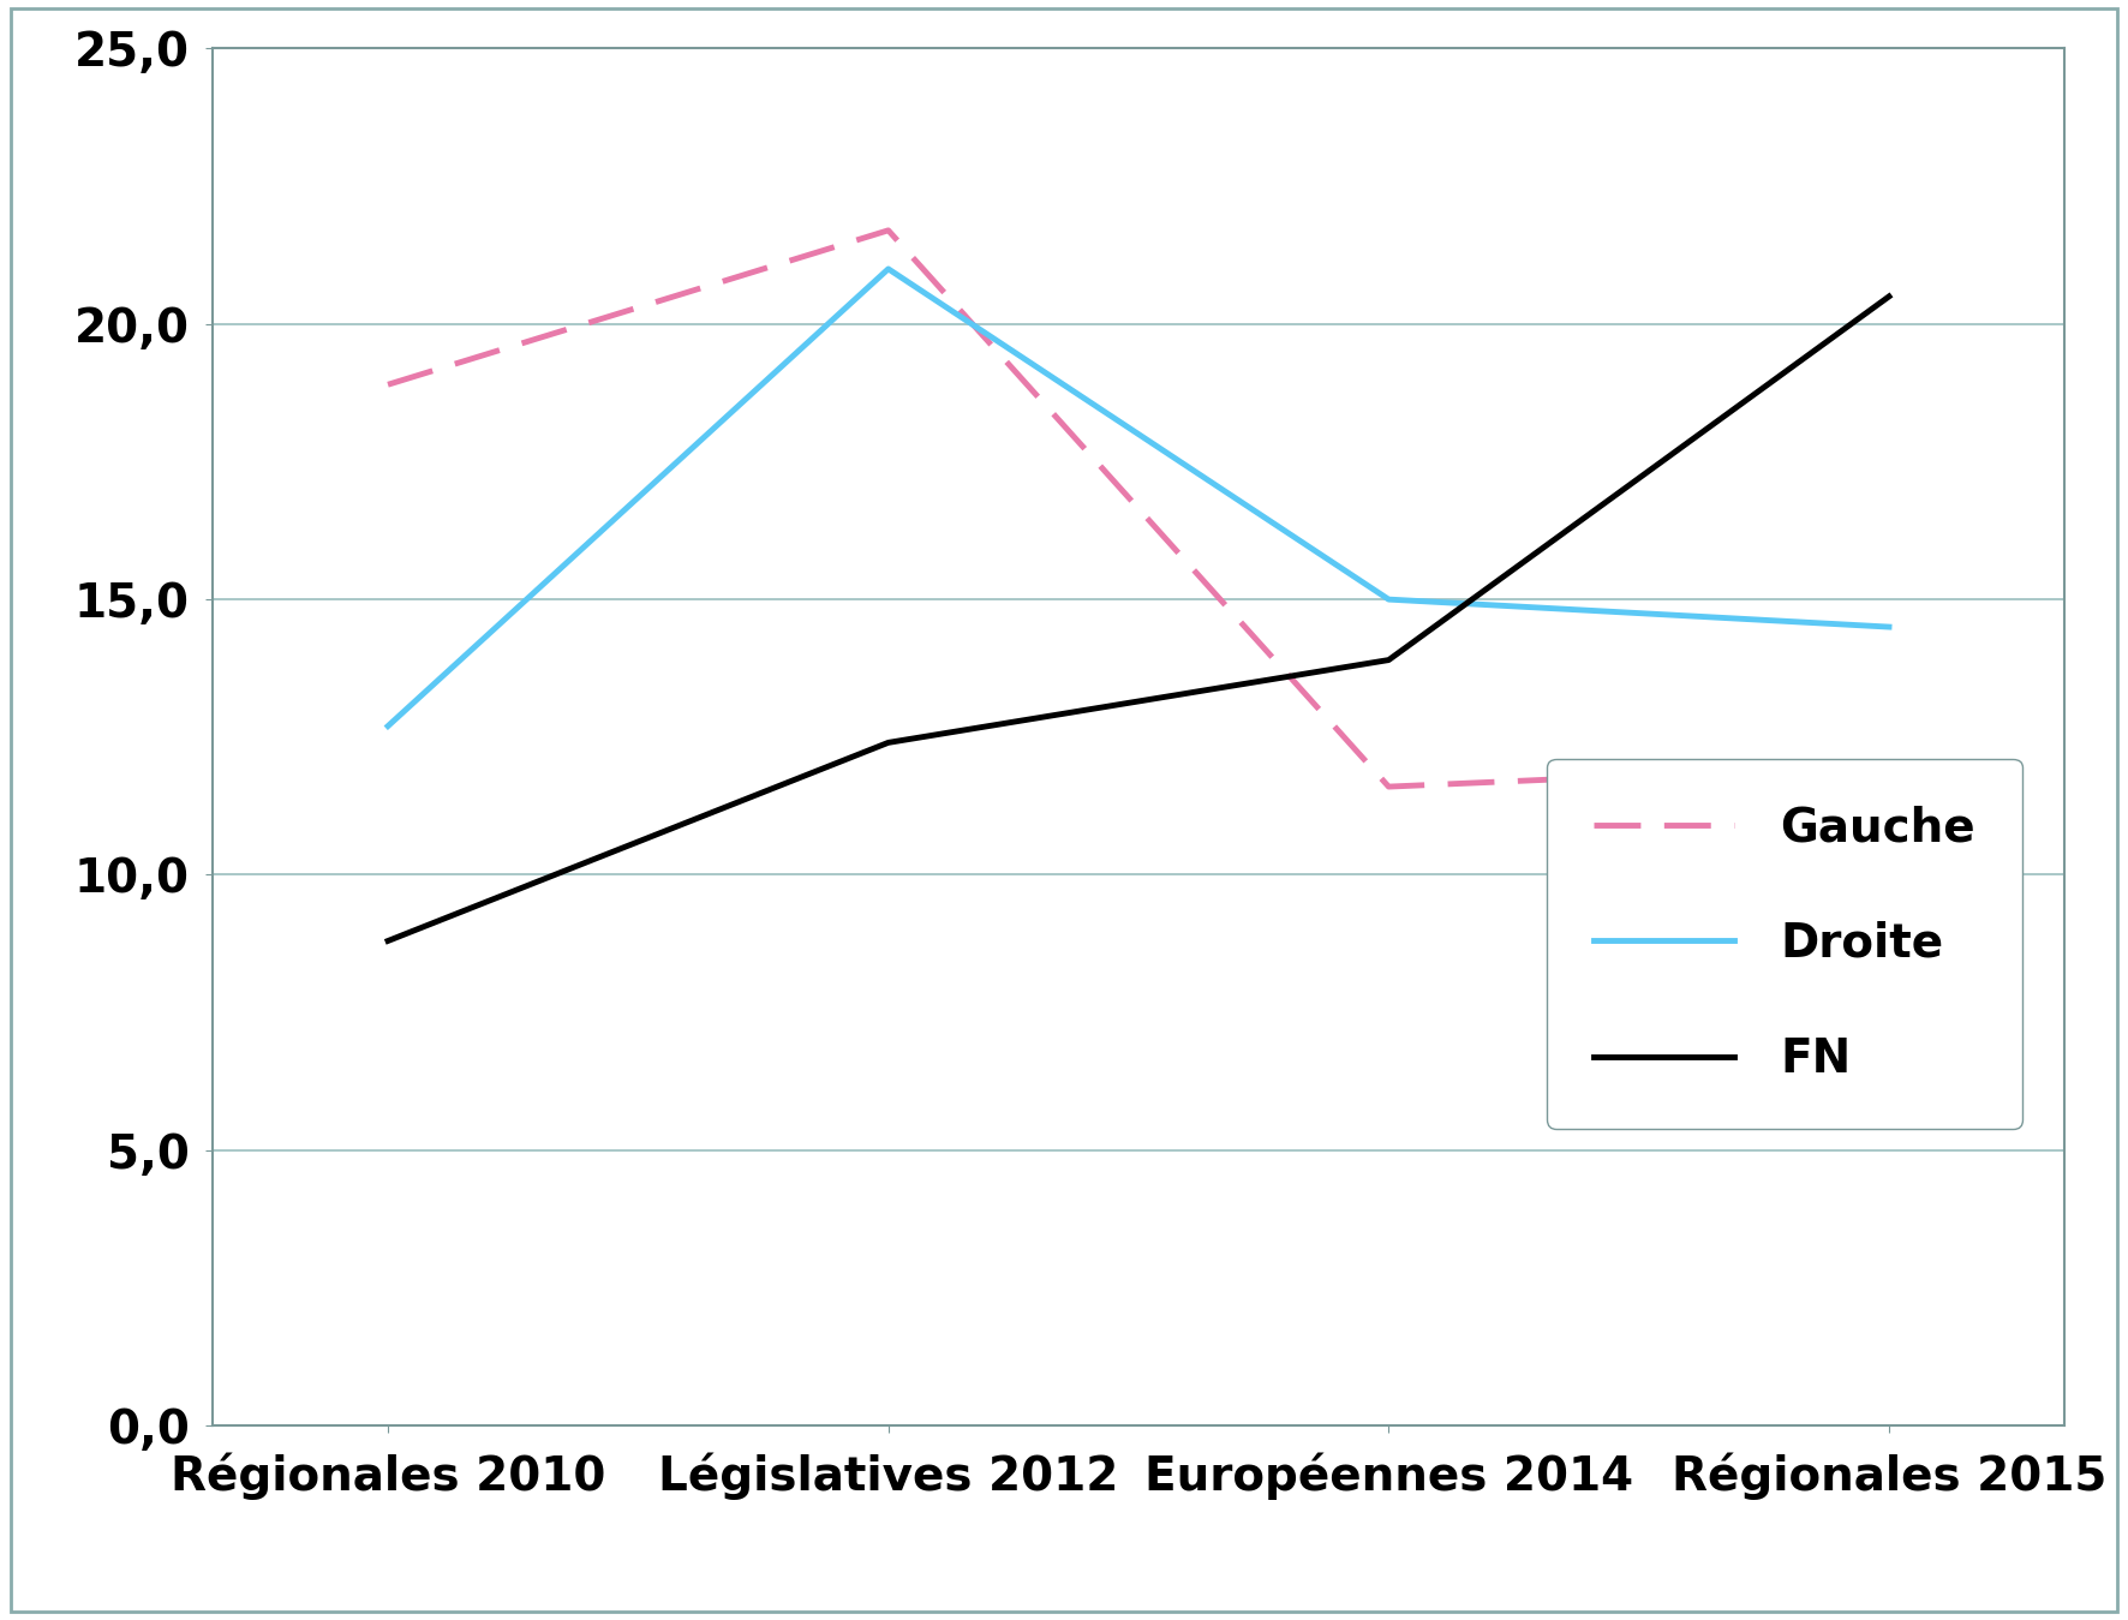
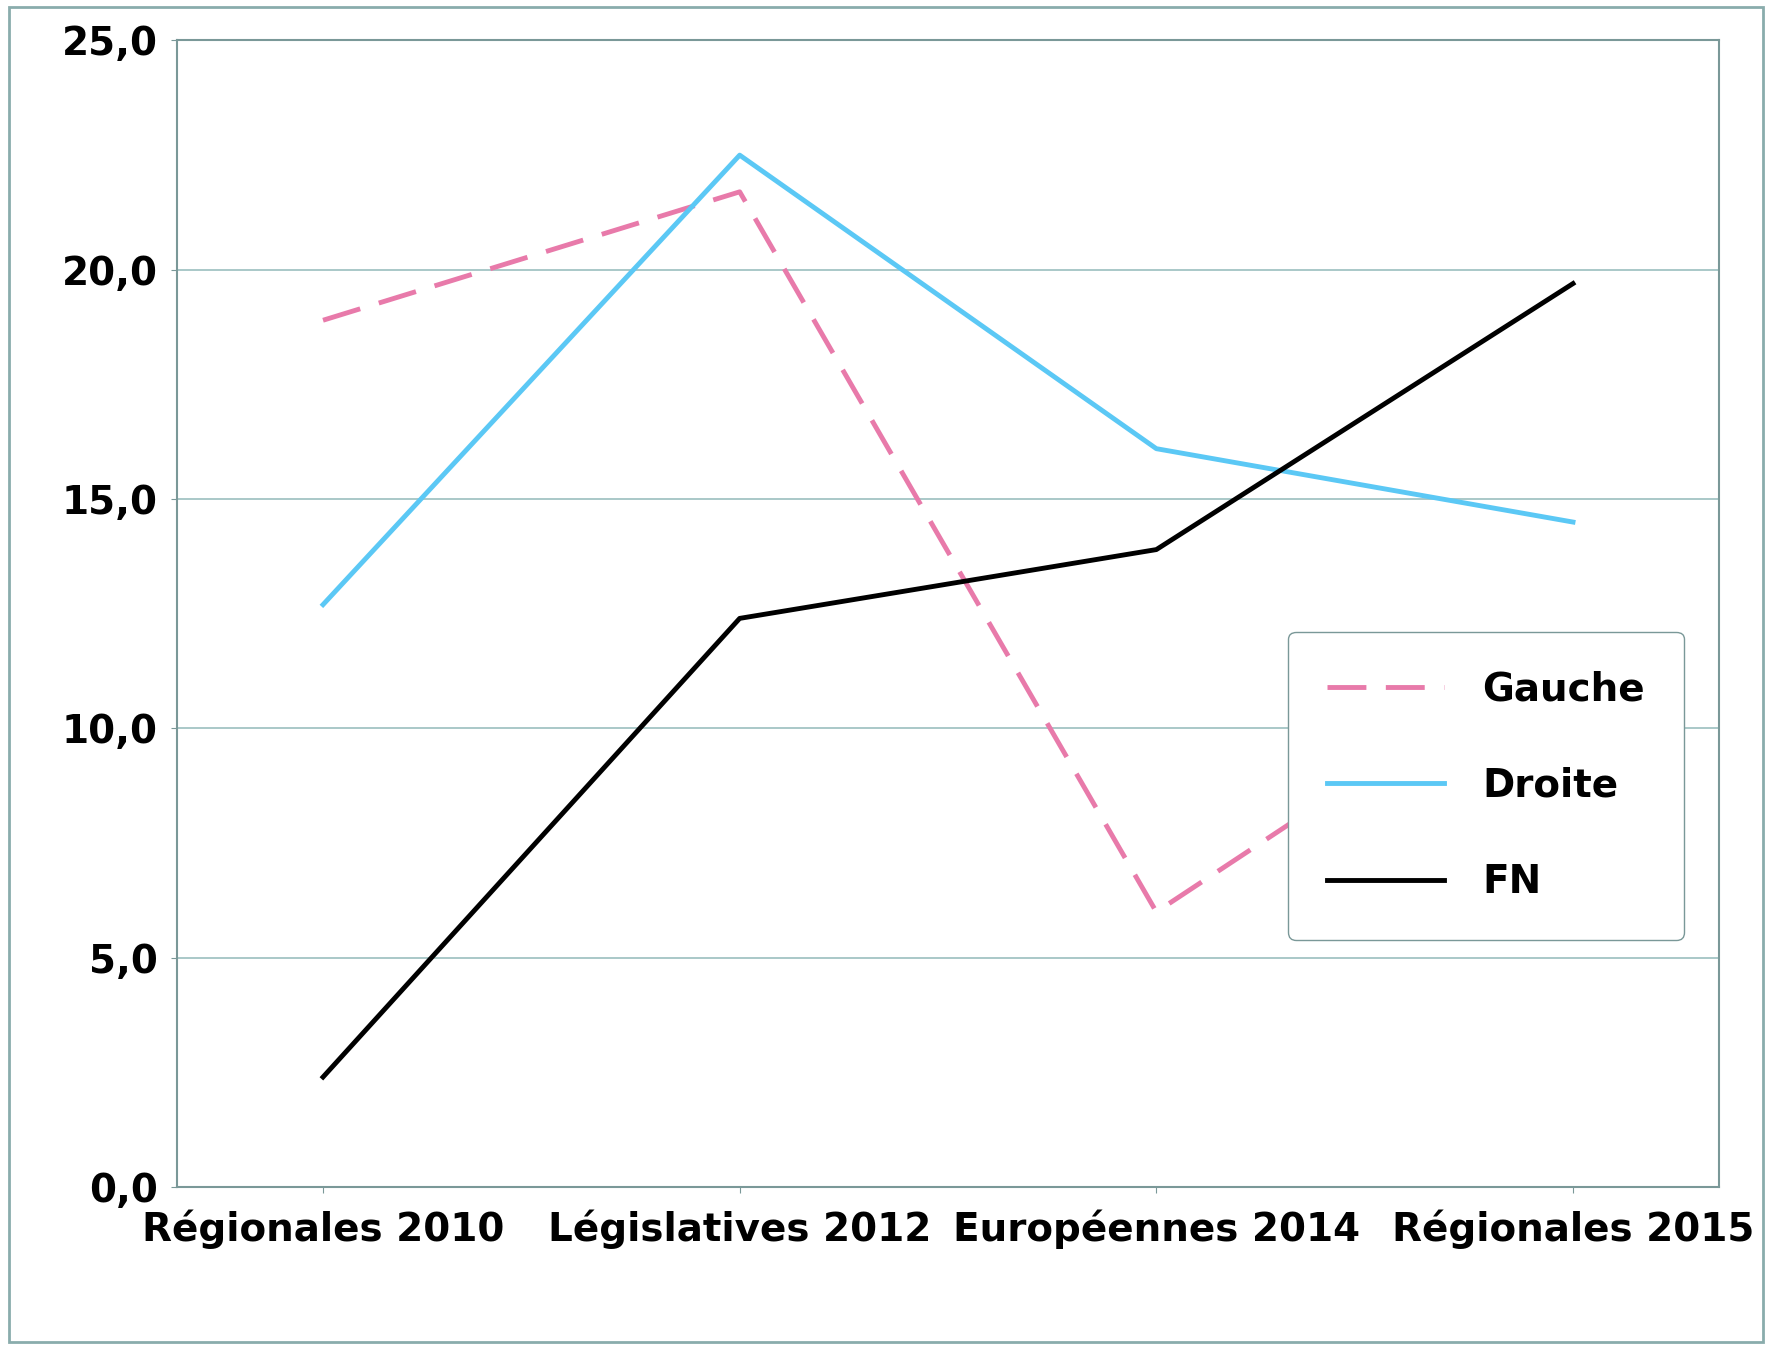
FN/Régionales 2010: 8,8 -> 2,4
Droite/Législatives 2012: 21,0 -> 22,5
Gauche/Européennes 2014: 11,6 -> 6,0
Droite/Européennes 2014: 15,0 -> 16,1
FN/Régionales 2015: 20,5 -> 19,7
